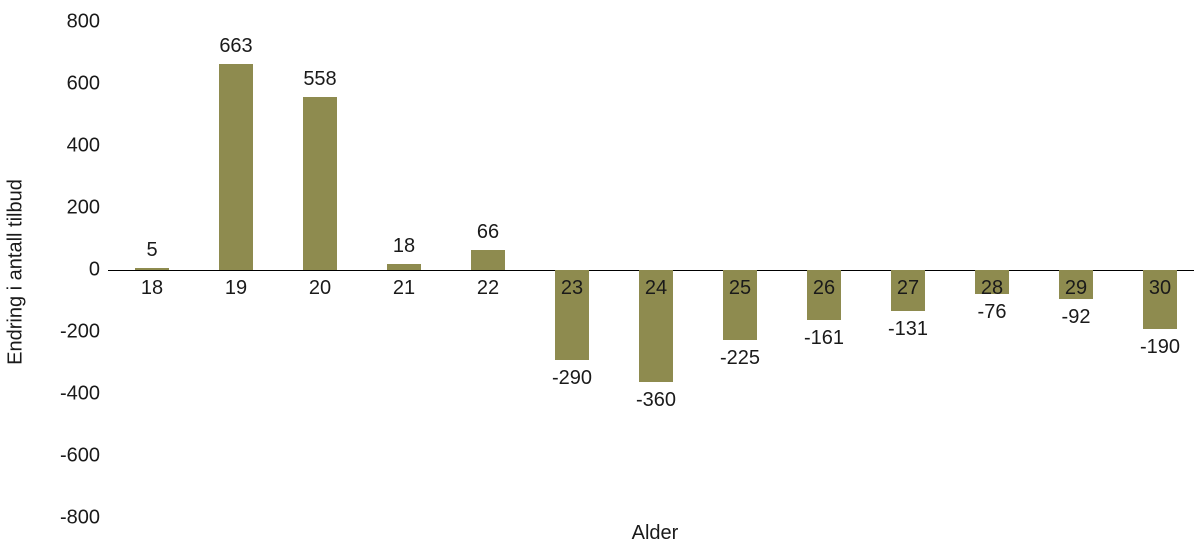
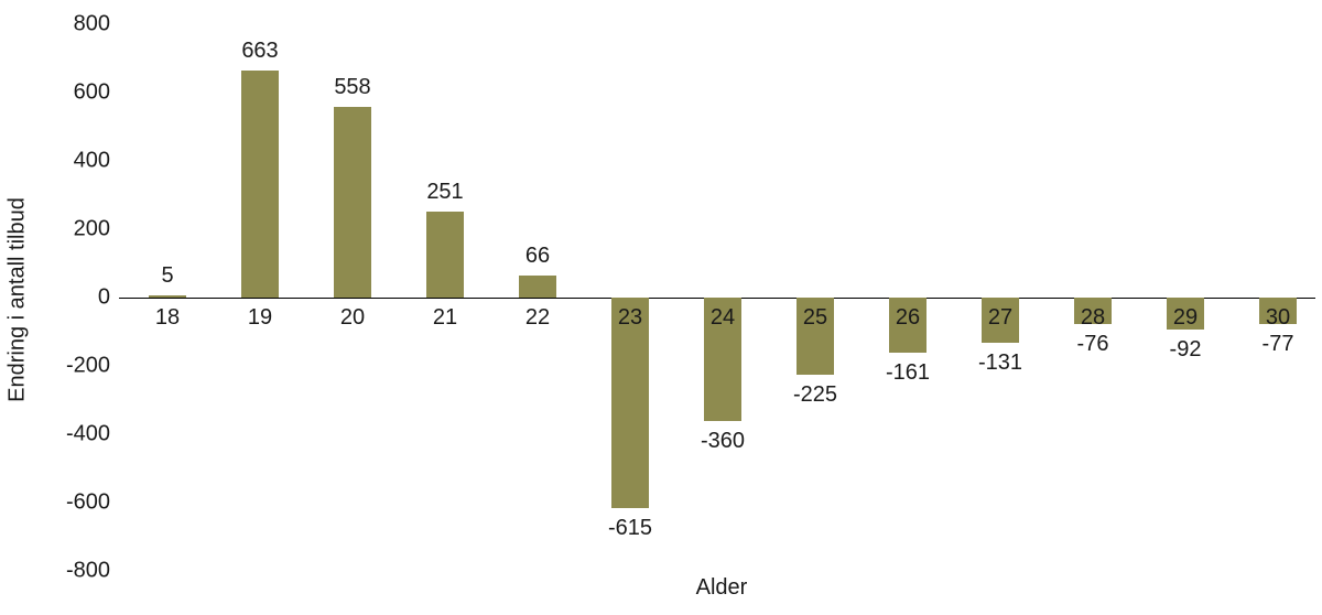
21: 18 -> 251
23: -290 -> -615
30: -190 -> -77
